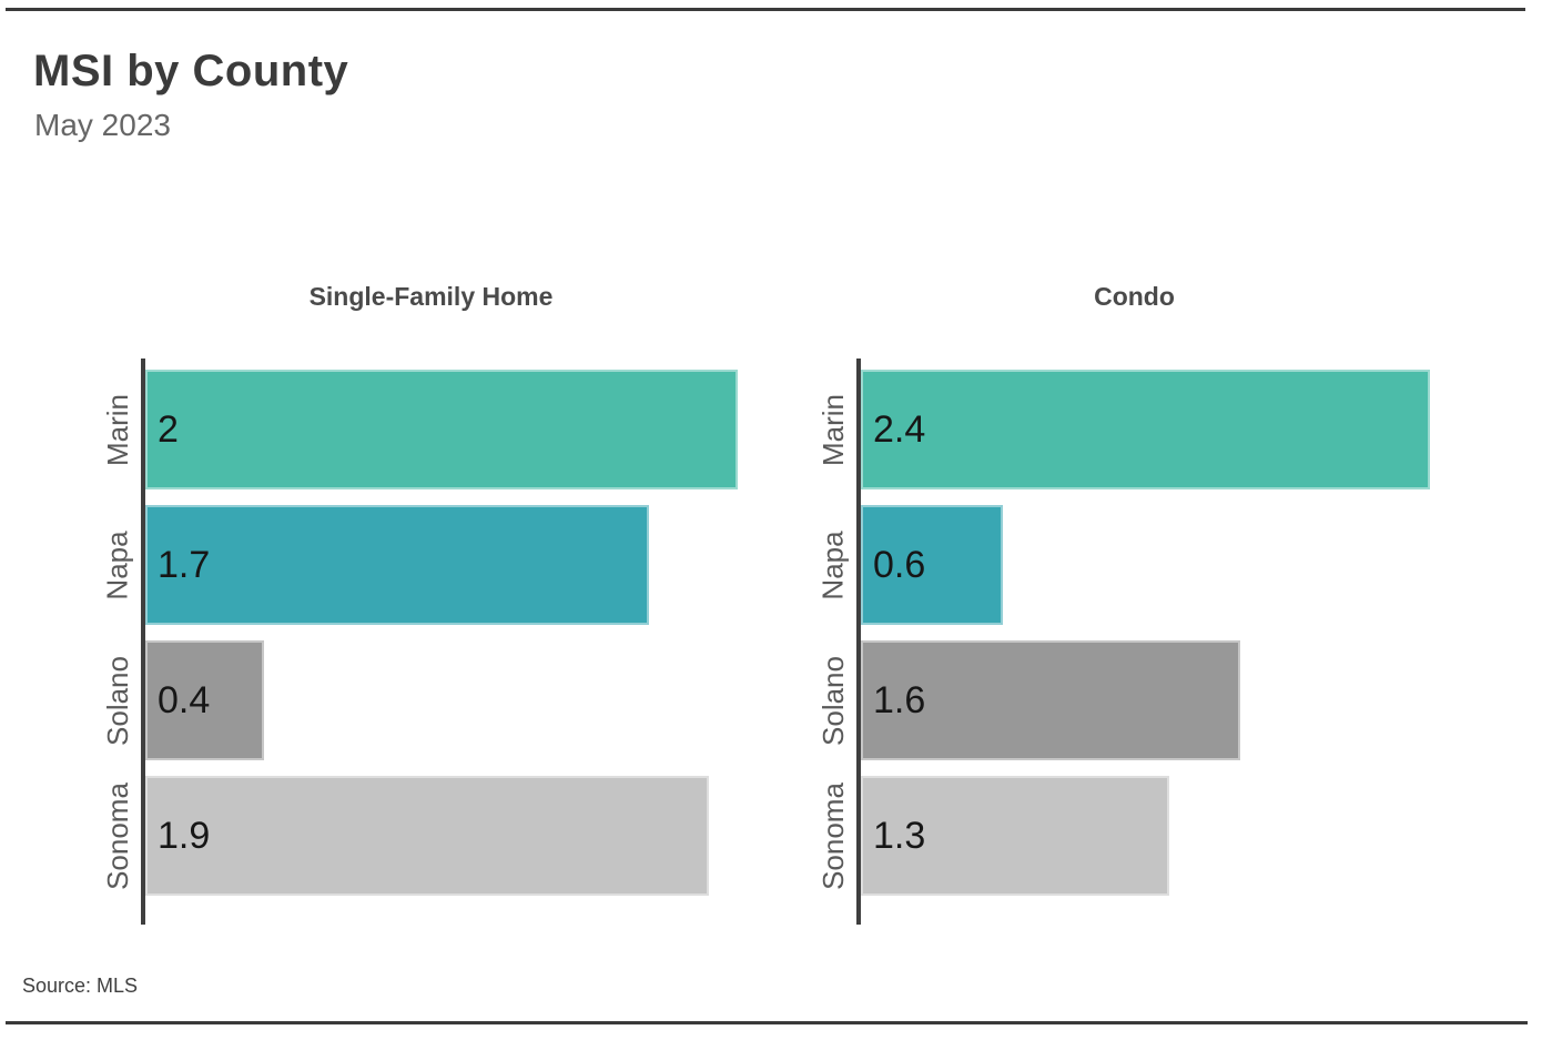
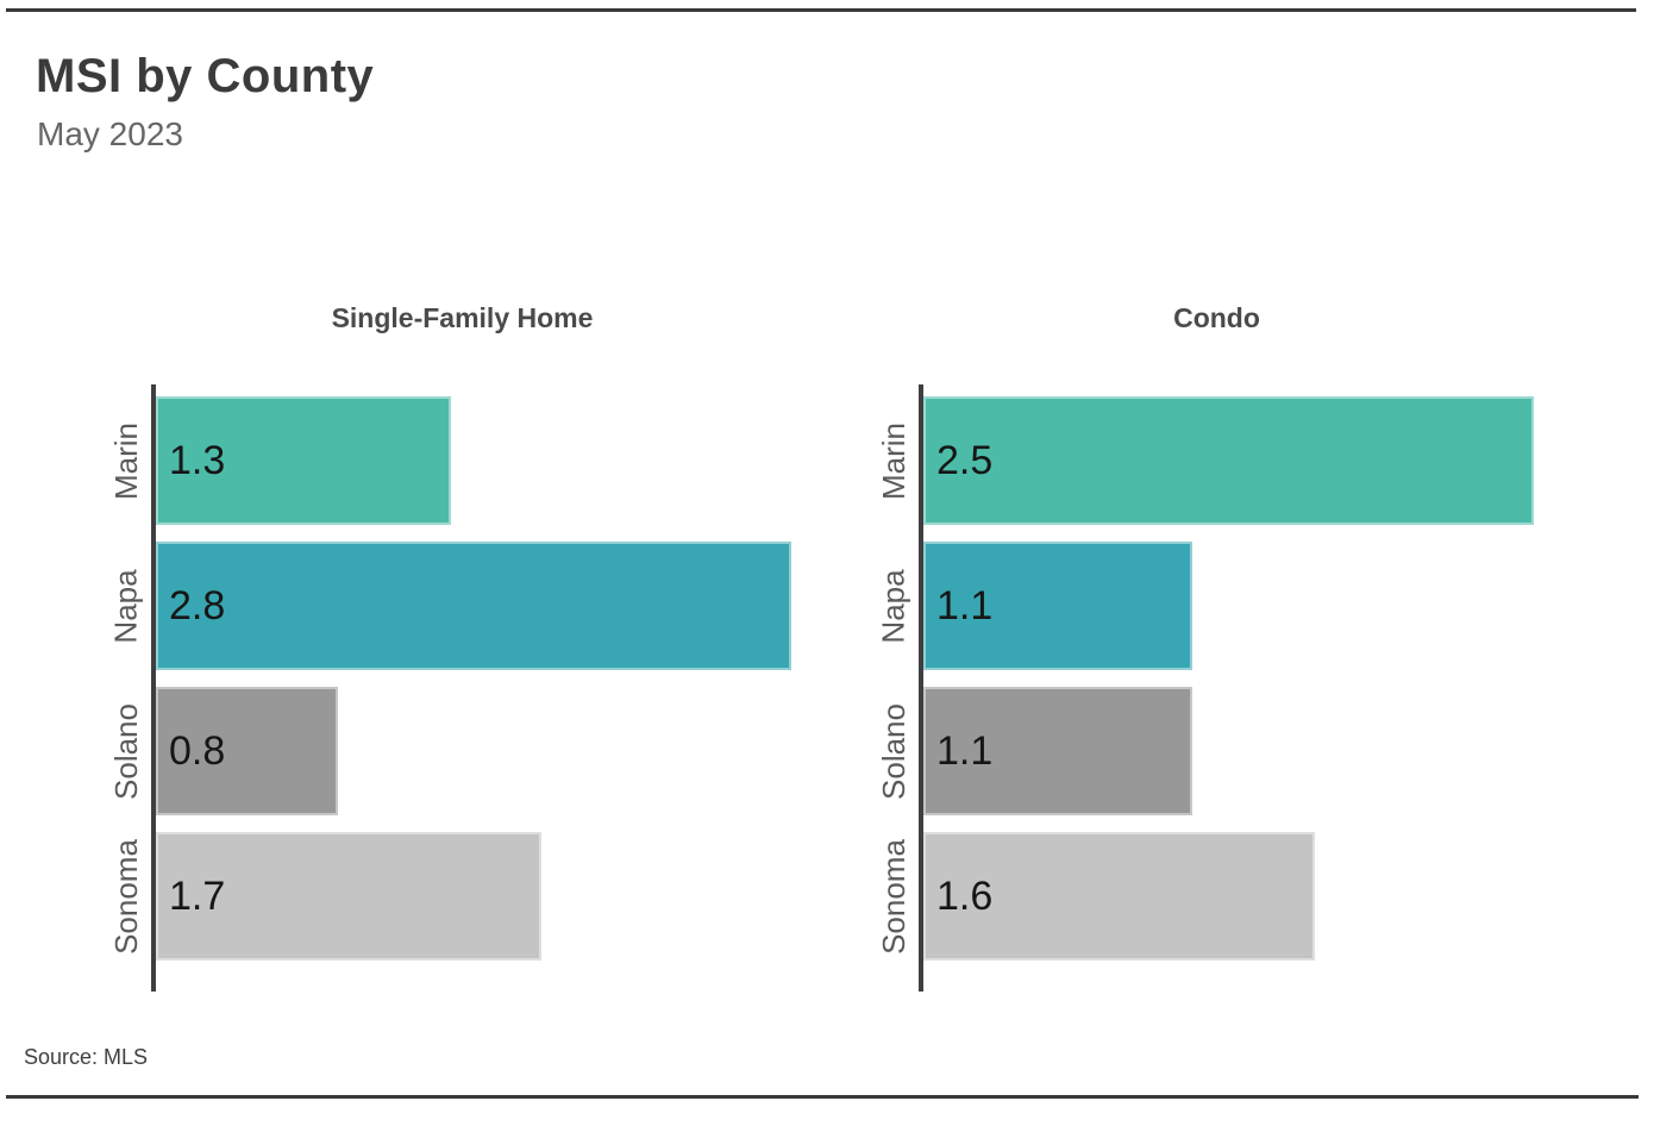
Single-Family Home/Marin: 2 -> 1.3
Condo/Marin: 2.4 -> 2.5
Single-Family Home/Napa: 1.7 -> 2.8
Condo/Napa: 0.6 -> 1.1
Single-Family Home/Solano: 0.4 -> 0.8
Condo/Solano: 1.6 -> 1.1
Single-Family Home/Sonoma: 1.9 -> 1.7
Condo/Sonoma: 1.3 -> 1.6
